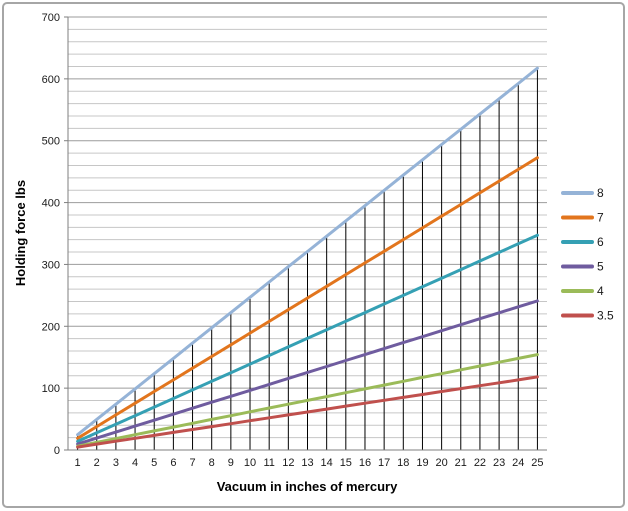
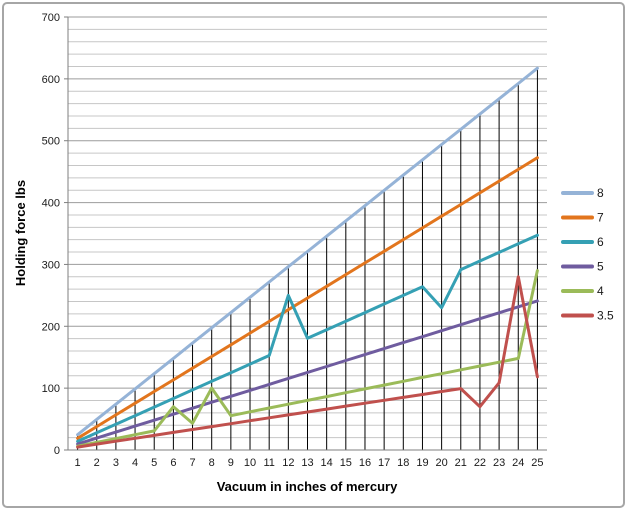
4/6: 40 -> 70
4/8: 50 -> 100
6/12: 170 -> 250
6/20: 280 -> 230
3.5/22: 100 -> 70
3.5/24: 110 -> 280
4/25: 150 -> 290
